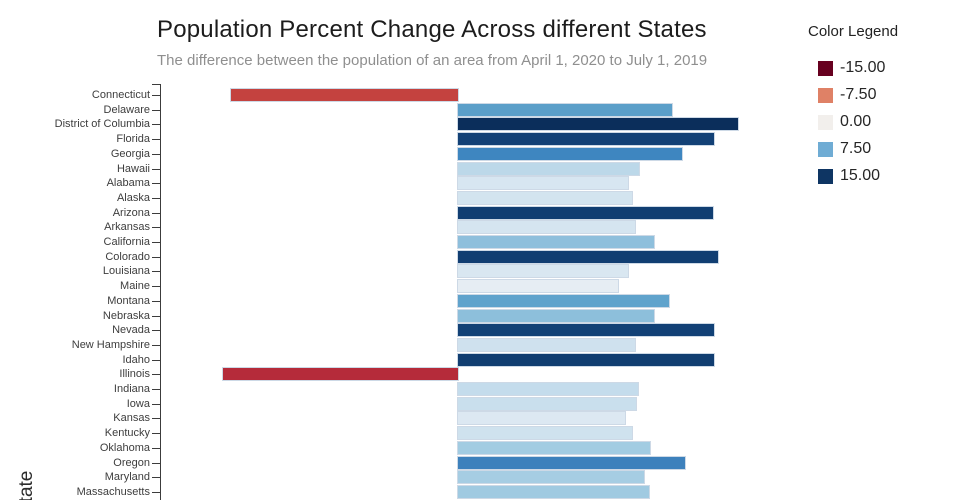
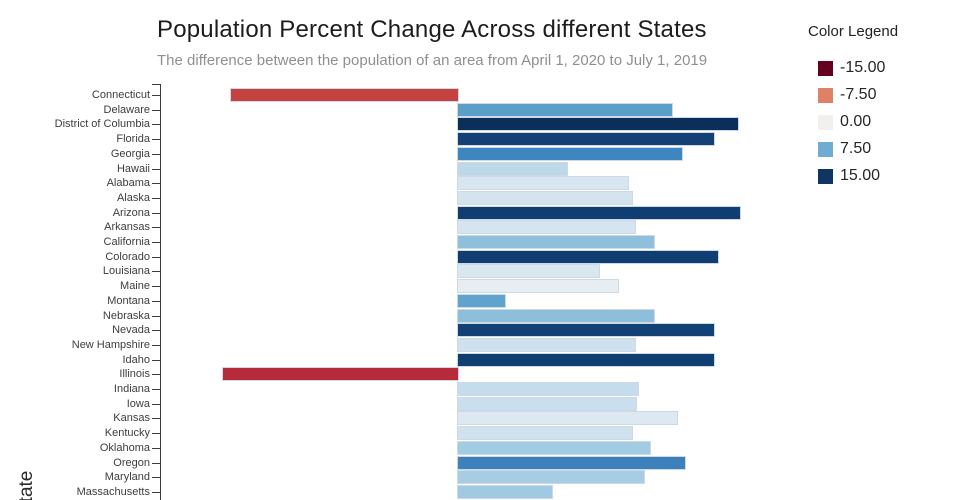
Hawaii: 12 -> 7
Arizona: 16 -> 18
Louisiana: 11 -> 9
Montana: 14 -> 3
Kansas: 11 -> 14
Massachusetts: 12 -> 6
